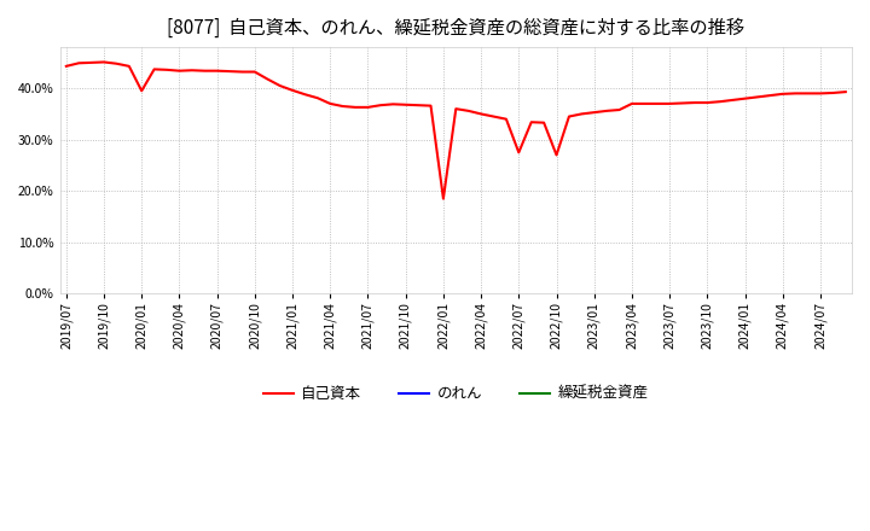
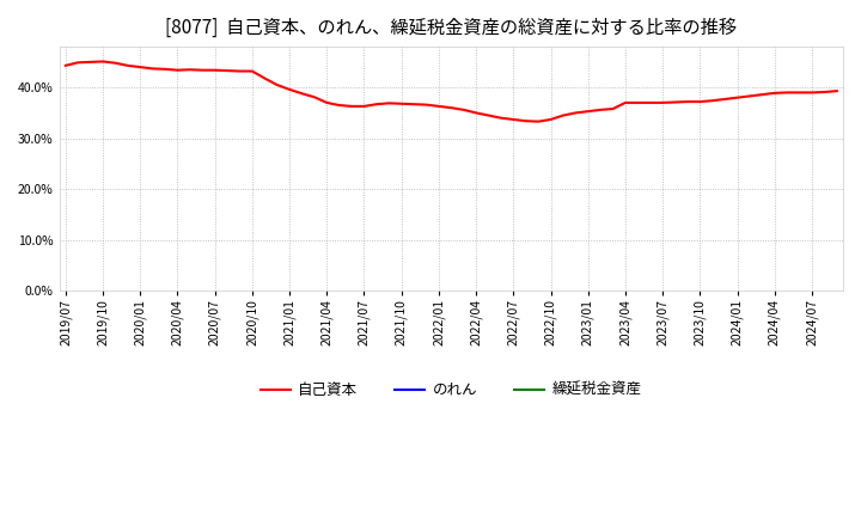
2020/01: 39.5% -> 44.0%
2022/01: 18.5% -> 36.3%
2022/07: 27.5% -> 33.7%
2022/10: 27.0% -> 33.7%
